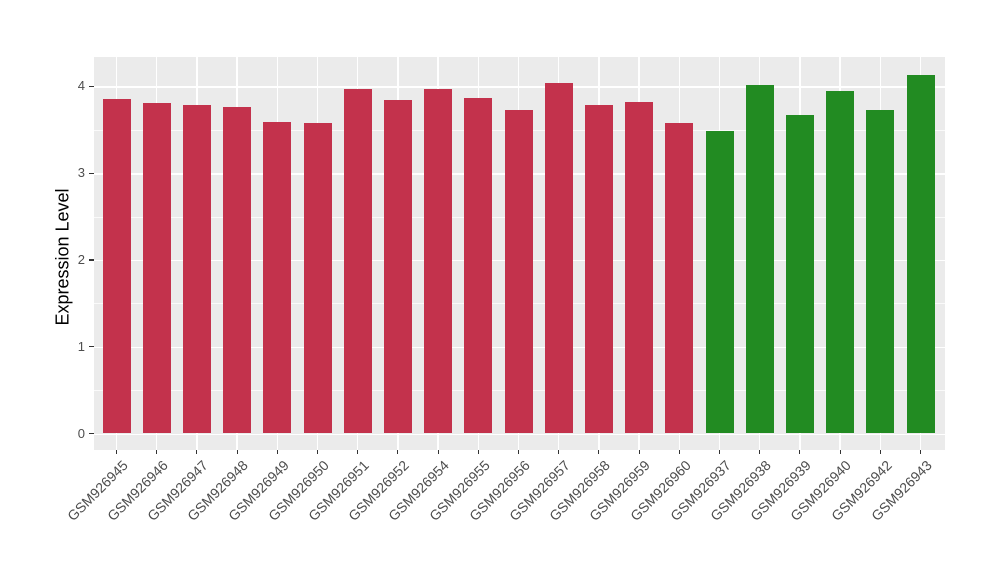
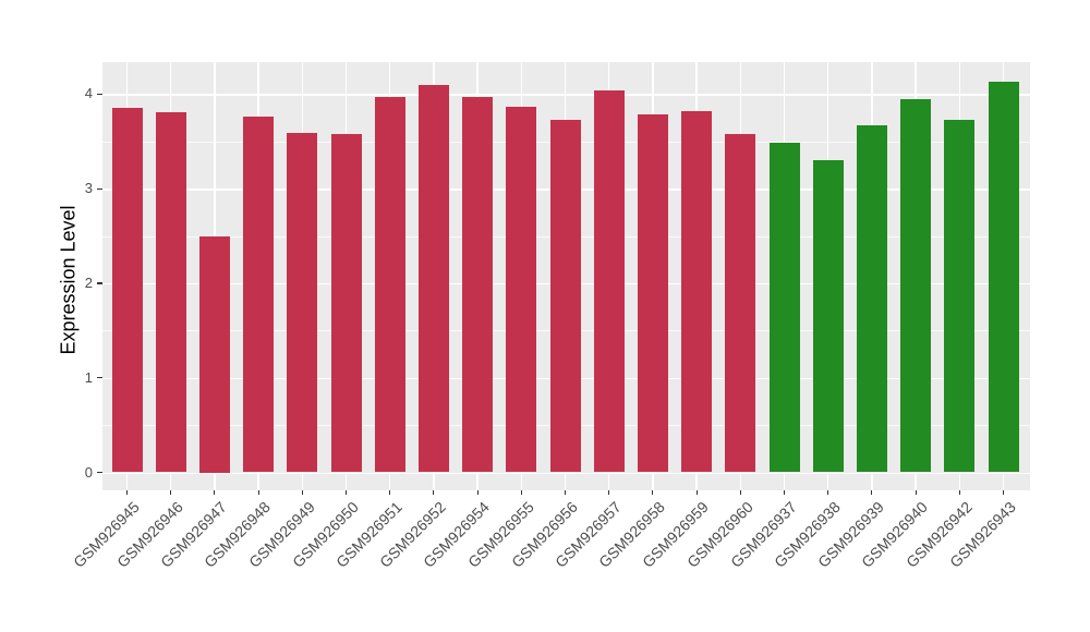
GSM926947: 3.8 -> 2.5
GSM926952: 3.8 -> 4.1
GSM926938: 4.0 -> 3.3
